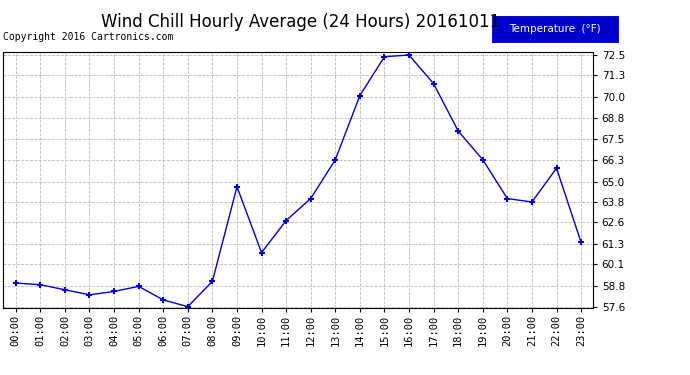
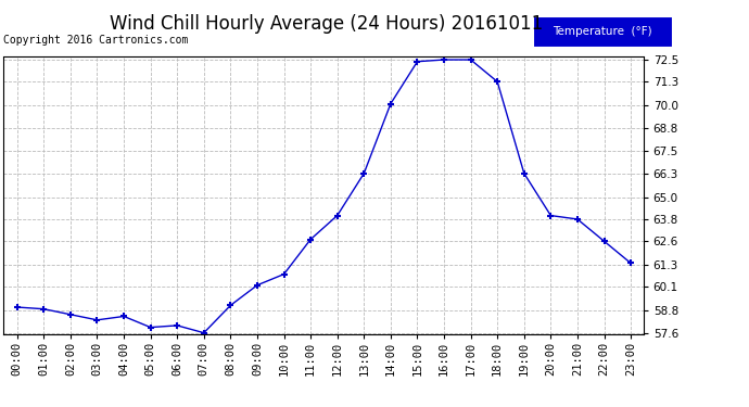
05:00: 58.8 -> 57.9
09:00: 64.7 -> 60.2
17:00: 70.8 -> 72.5
18:00: 68.0 -> 71.3
22:00: 65.8 -> 62.6
